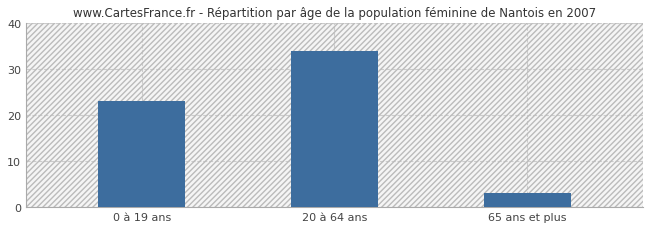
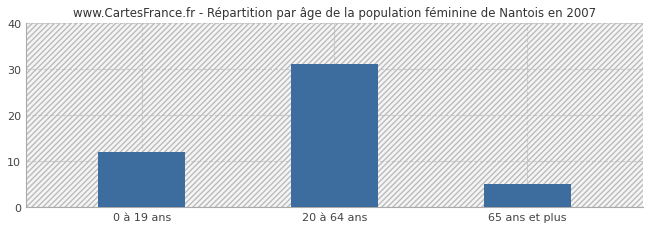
0 à 19 ans: 23 -> 12
20 à 64 ans: 34 -> 31
65 ans et plus: 3 -> 5
